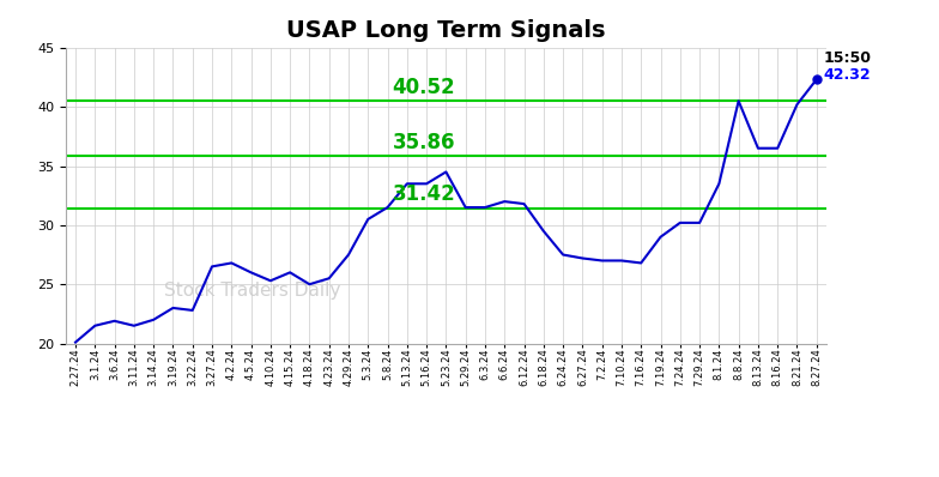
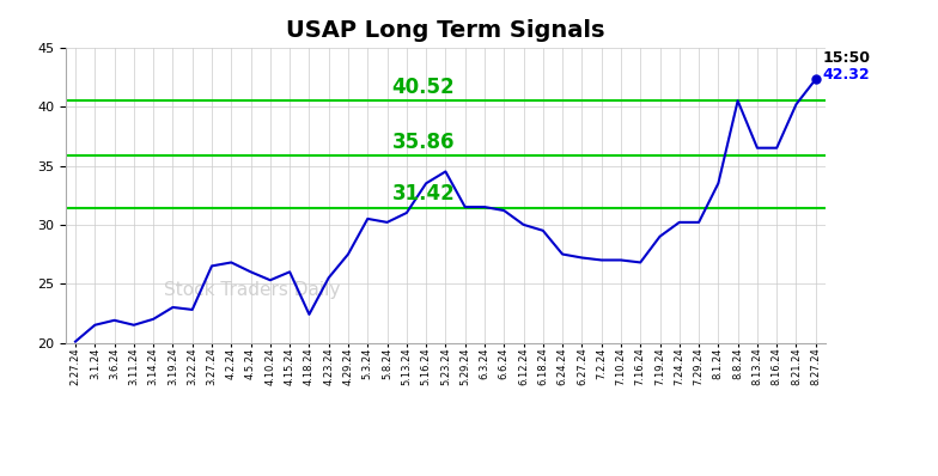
4.18.24: 25.0 -> 22.4
5.8.24: 31.5 -> 30.2
5.13.24: 33.5 -> 31.0
6.6.24: 32.0 -> 31.2
6.12.24: 31.8 -> 30.0
